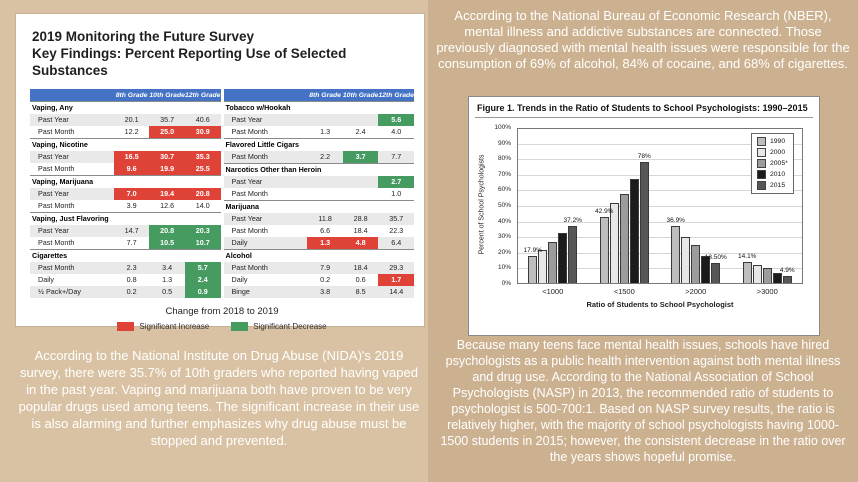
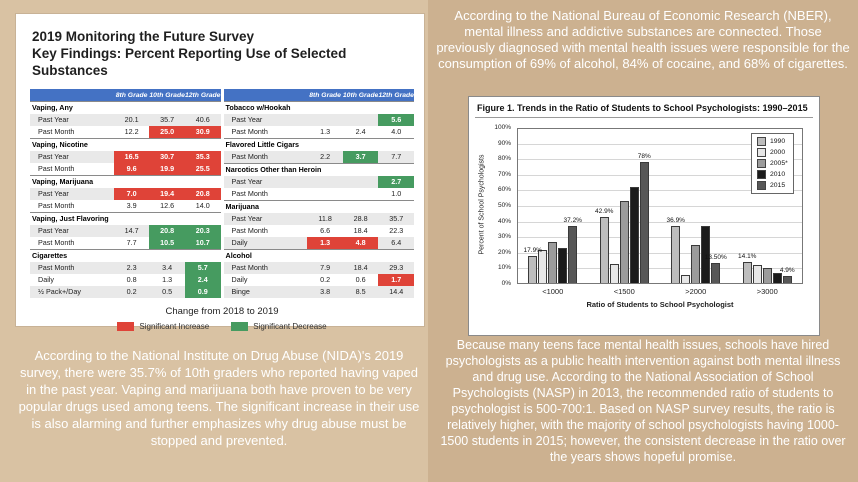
2010/<1000: 33% -> 23%
2000/<1500: 52% -> 13%
2005*/<1500: 58% -> 53%
2010/<1500: 67% -> 62%
2000/>2000: 30% -> 6%
2010/>2000: 18% -> 37%
